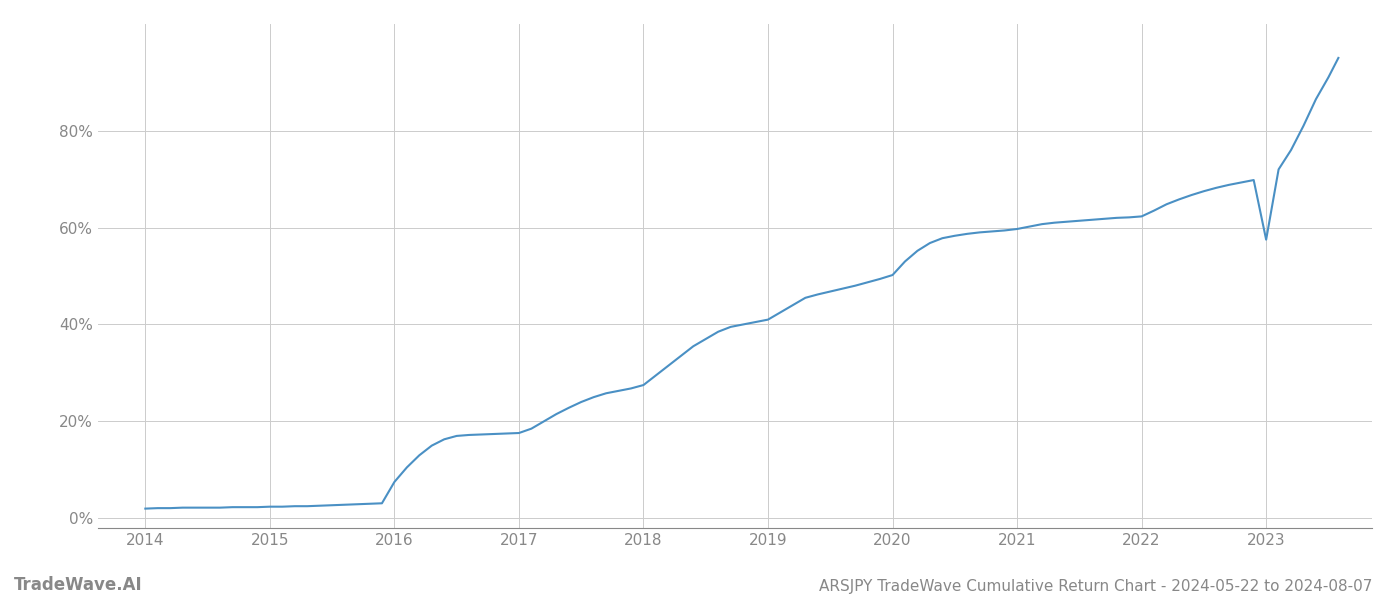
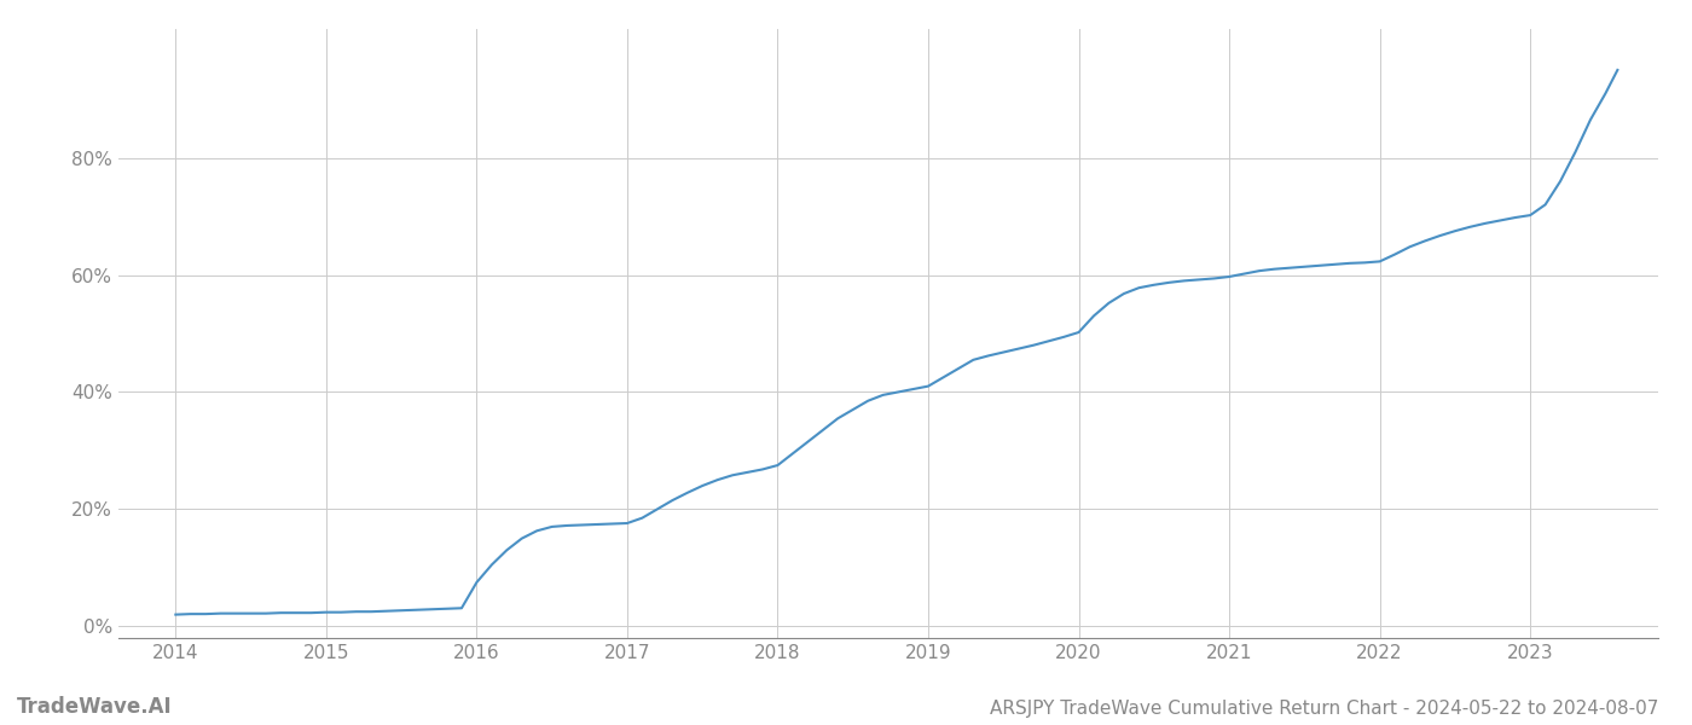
2023: 57.5% -> 70.2%
